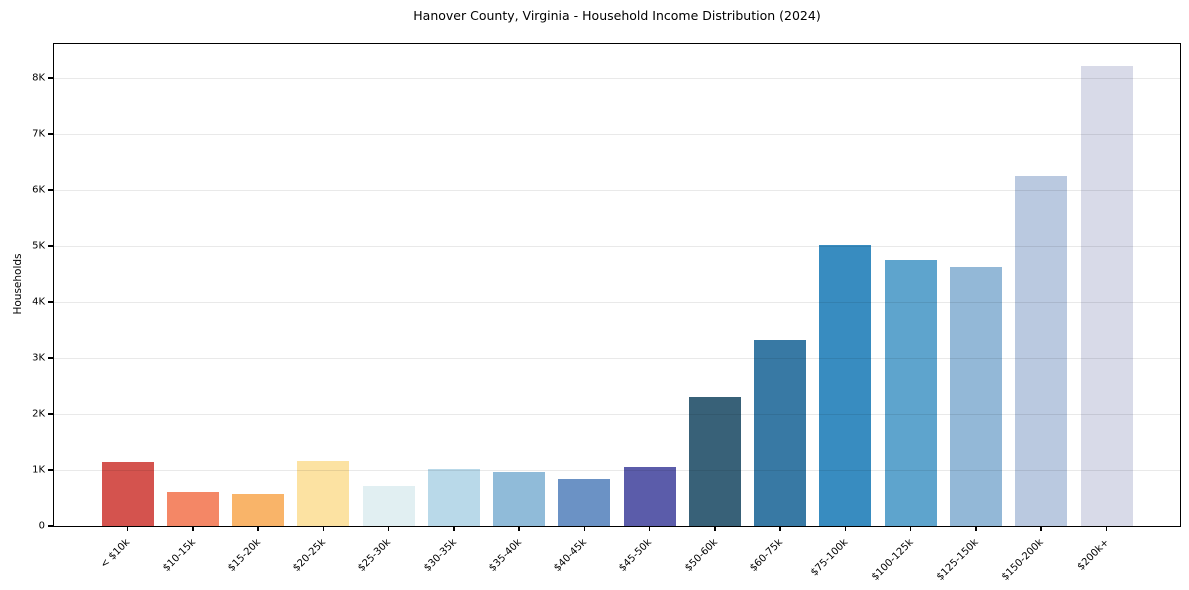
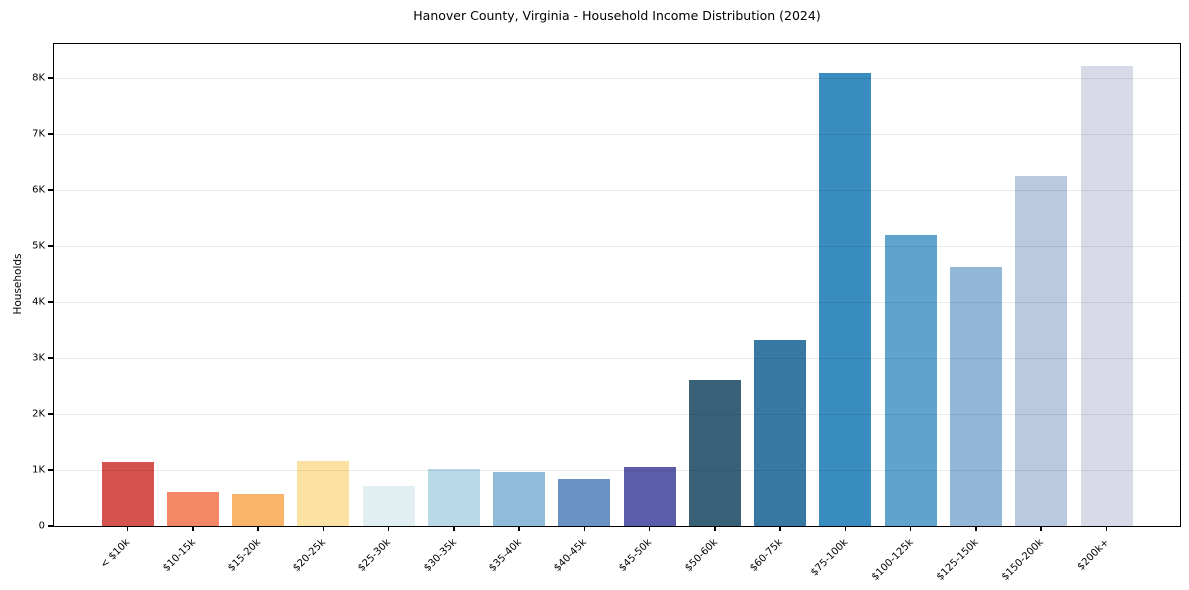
$50-60k: 2.3K -> 2.6K
$75-100k: 5.0K -> 8.1K
$100-125k: 4.8K -> 5.2K
